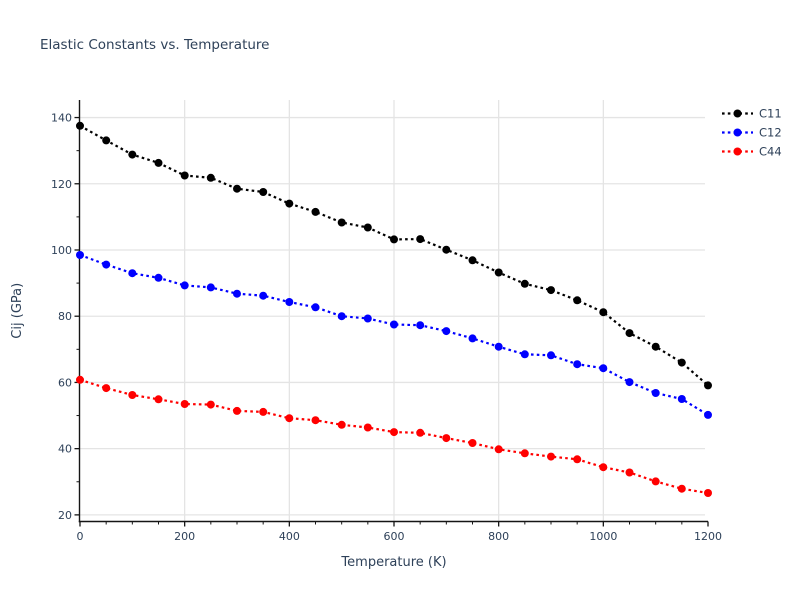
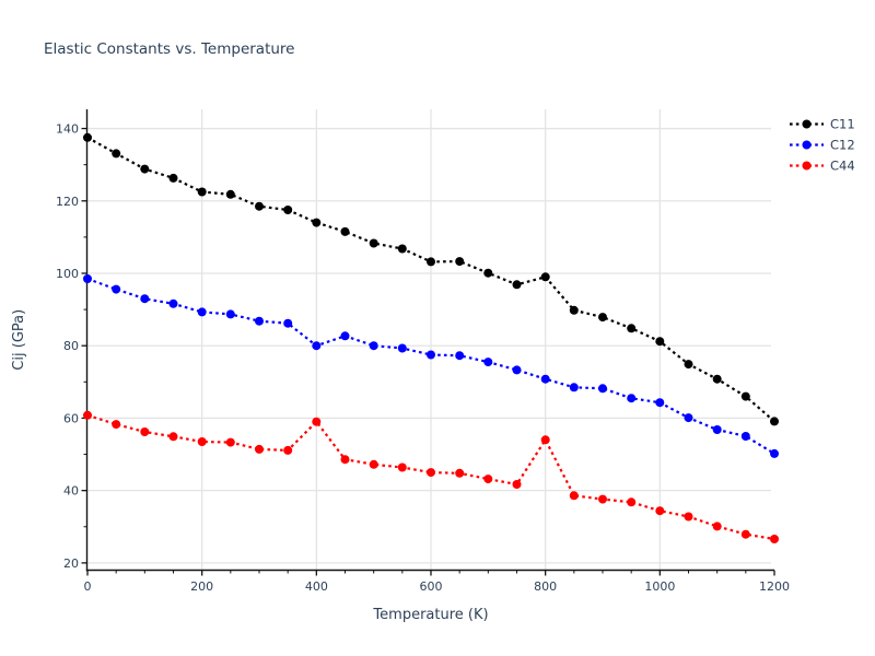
C12/400: 84 -> 80
C44/400: 49 -> 59
C11/800: 93 -> 99
C44/800: 40 -> 54
